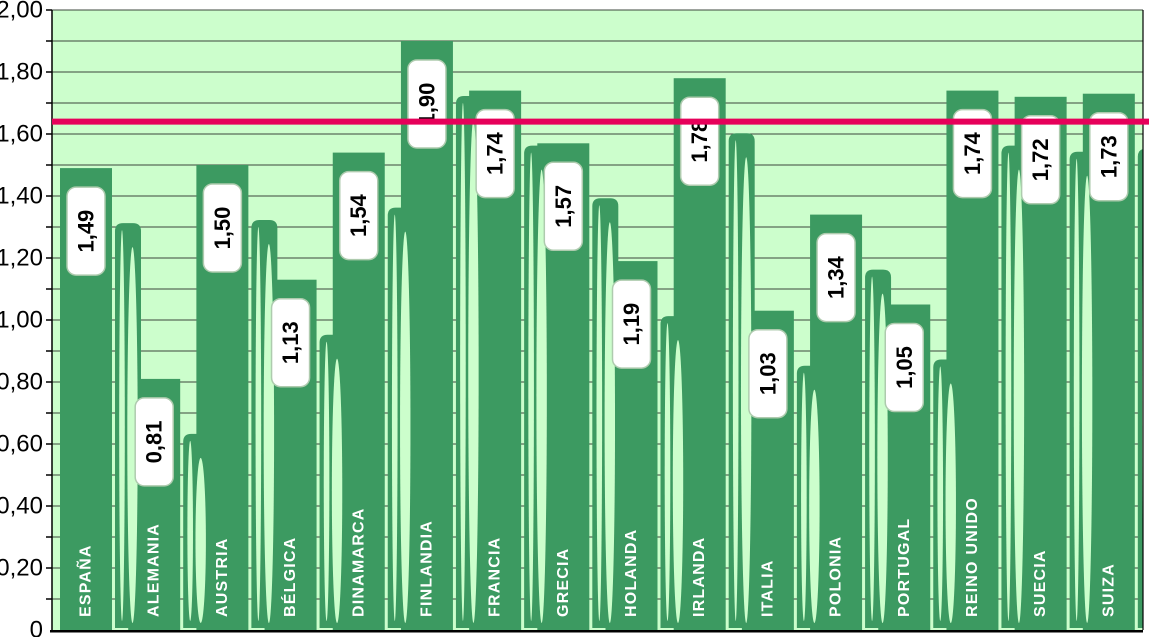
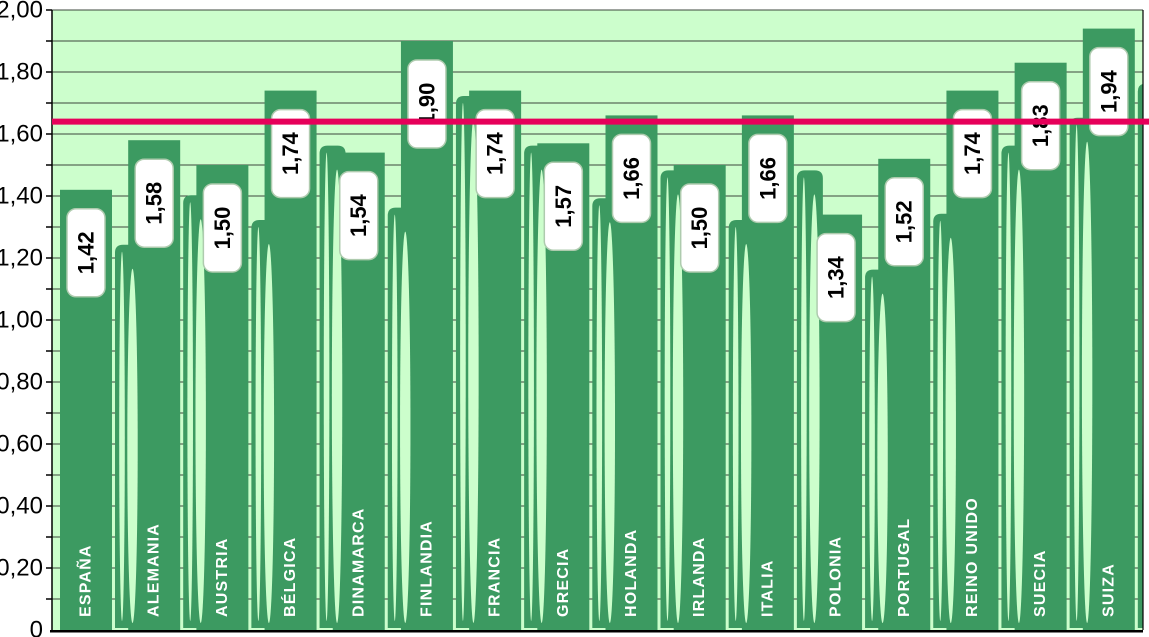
ESPAÑA: 1,49 -> 1,42
ALEMANIA: 0,81 -> 1,58
BÉLGICA: 1,13 -> 1,74
HOLANDA: 1,19 -> 1,66
IRLANDA: 1,78 -> 1,50
ITALIA: 1,03 -> 1,66
PORTUGAL: 1,05 -> 1,52
SUECIA: 1,72 -> 1,83
SUIZA: 1,73 -> 1,94
